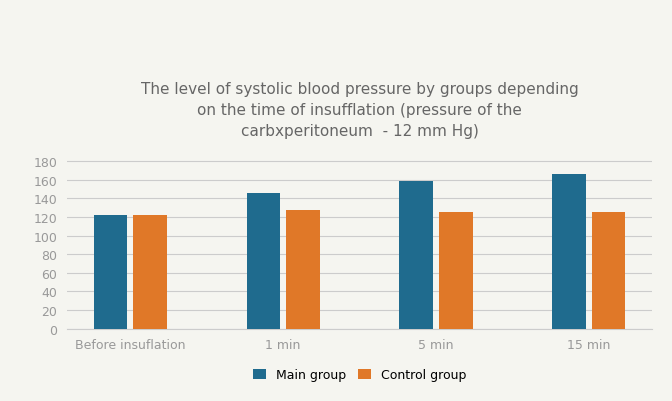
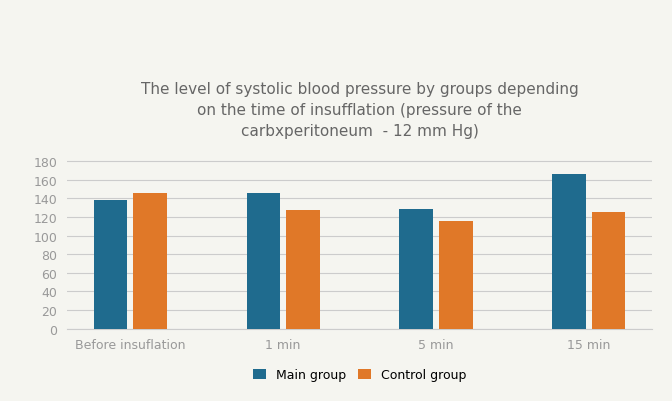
Main group/Before insuflation: 122 -> 138
Control group/Before insuflation: 122 -> 146
Main group/5 min: 159 -> 128
Control group/5 min: 125 -> 116
